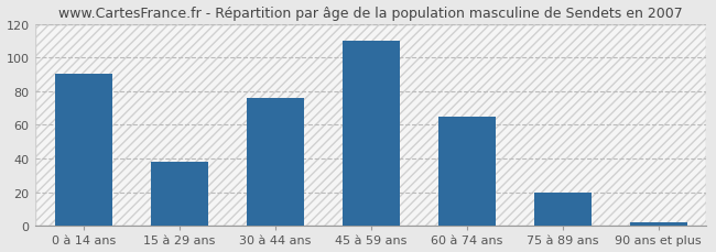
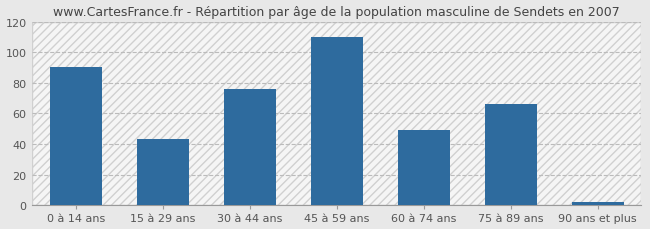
15 à 29 ans: 38 -> 43
60 à 74 ans: 65 -> 49
75 à 89 ans: 20 -> 66
